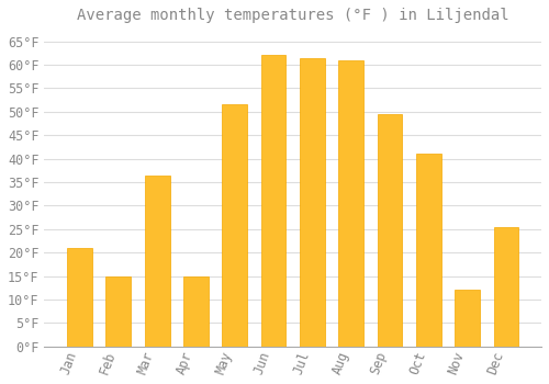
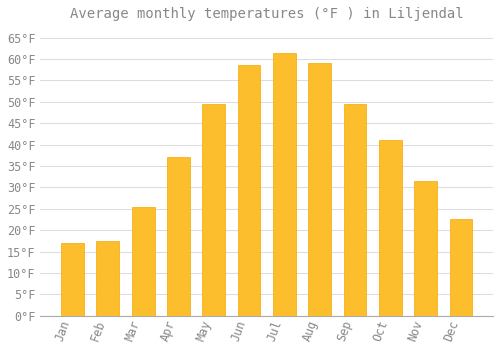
Jan: 21.0°F -> 17.0°F
Feb: 15.0°F -> 17.5°F
Mar: 36.5°F -> 25.5°F
Apr: 15.0°F -> 37.0°F
May: 51.5°F -> 49.5°F
Jun: 62.0°F -> 58.5°F
Aug: 61.0°F -> 59.0°F
Nov: 12.0°F -> 31.5°F
Dec: 25.5°F -> 22.5°F
